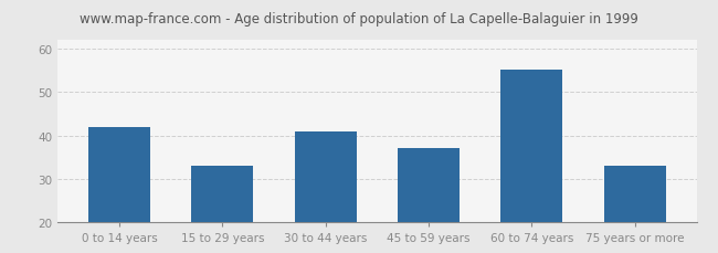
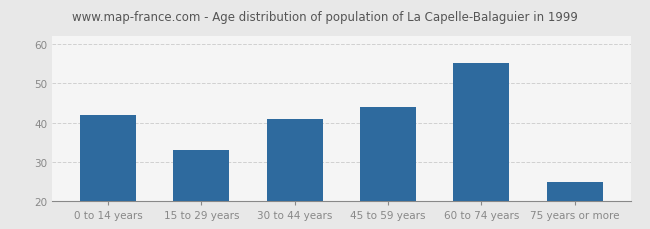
45 to 59 years: 37 -> 44
75 years or more: 33 -> 25
